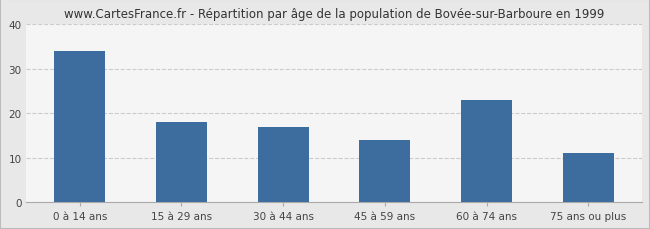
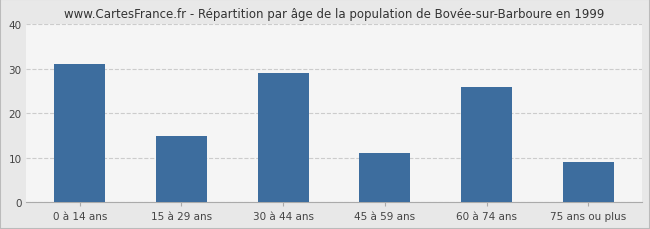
0 à 14 ans: 34 -> 31
15 à 29 ans: 18 -> 15
30 à 44 ans: 17 -> 29
45 à 59 ans: 14 -> 11
60 à 74 ans: 23 -> 26
75 ans ou plus: 11 -> 9
